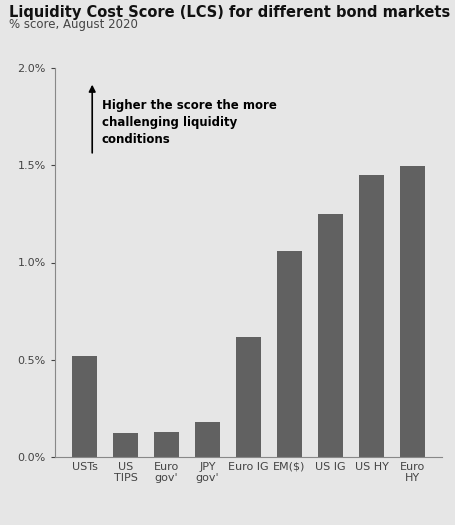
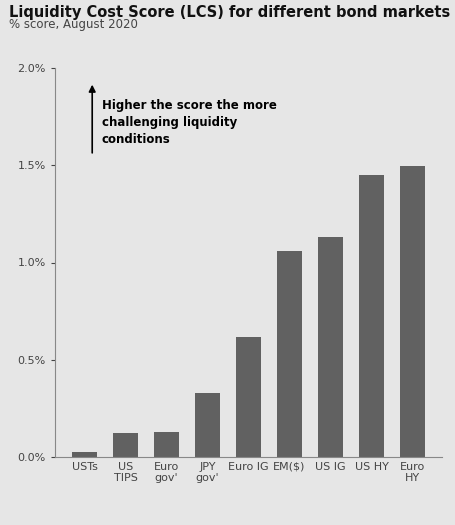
USTs: 0.52% -> 0.03%
JPY gov': 0.18% -> 0.33%
US IG: 1.25% -> 1.13%
